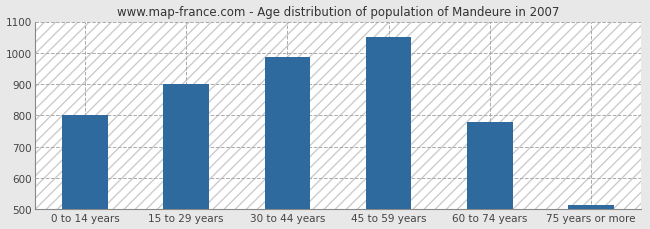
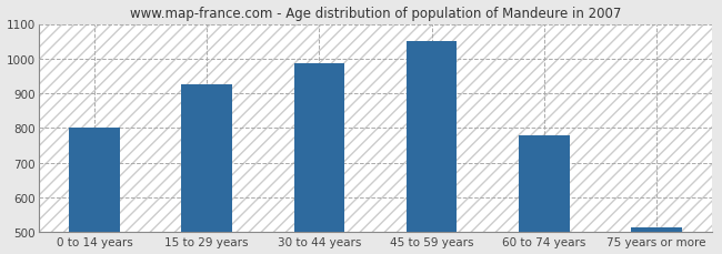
15 to 29 years: 900 -> 925
